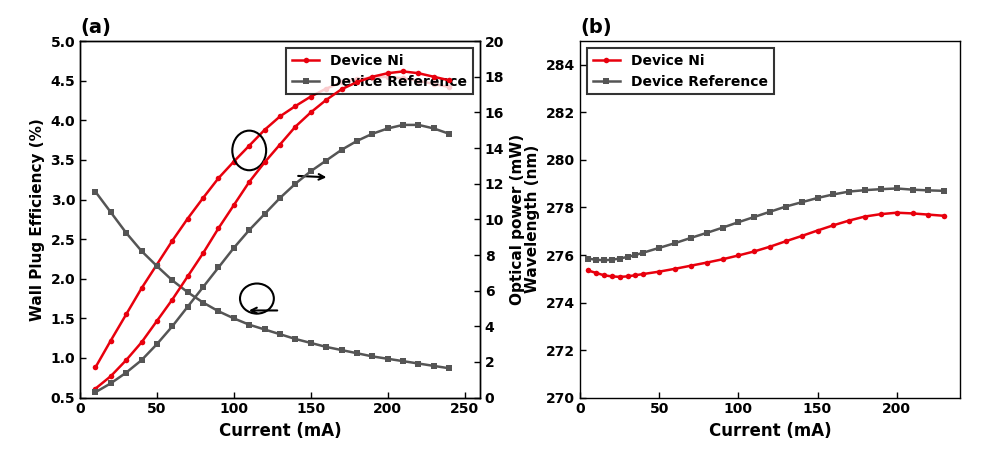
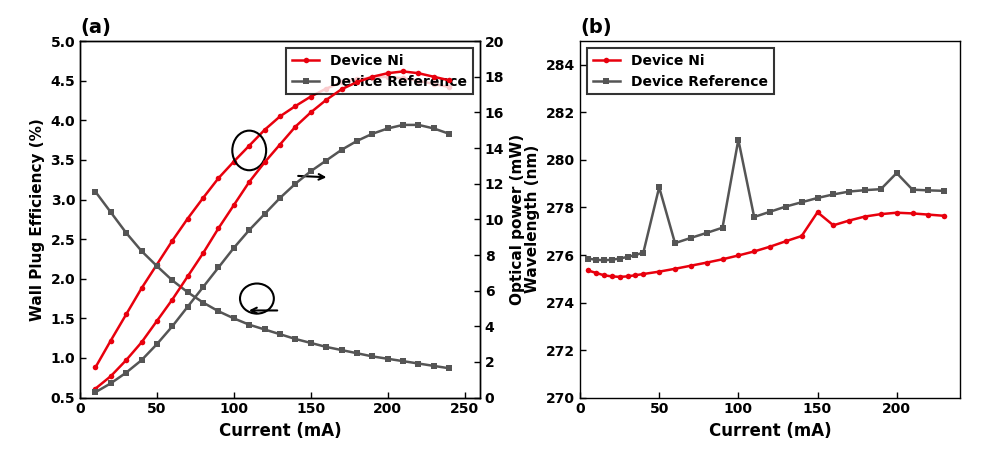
(b)/Device Reference/50: 276.30 -> 278.85
(b)/Device Reference/100: 277.38 -> 280.85
(b)/Device Ni/150: 277.03 -> 277.80
(b)/Device Reference/200: 278.80 -> 279.45
